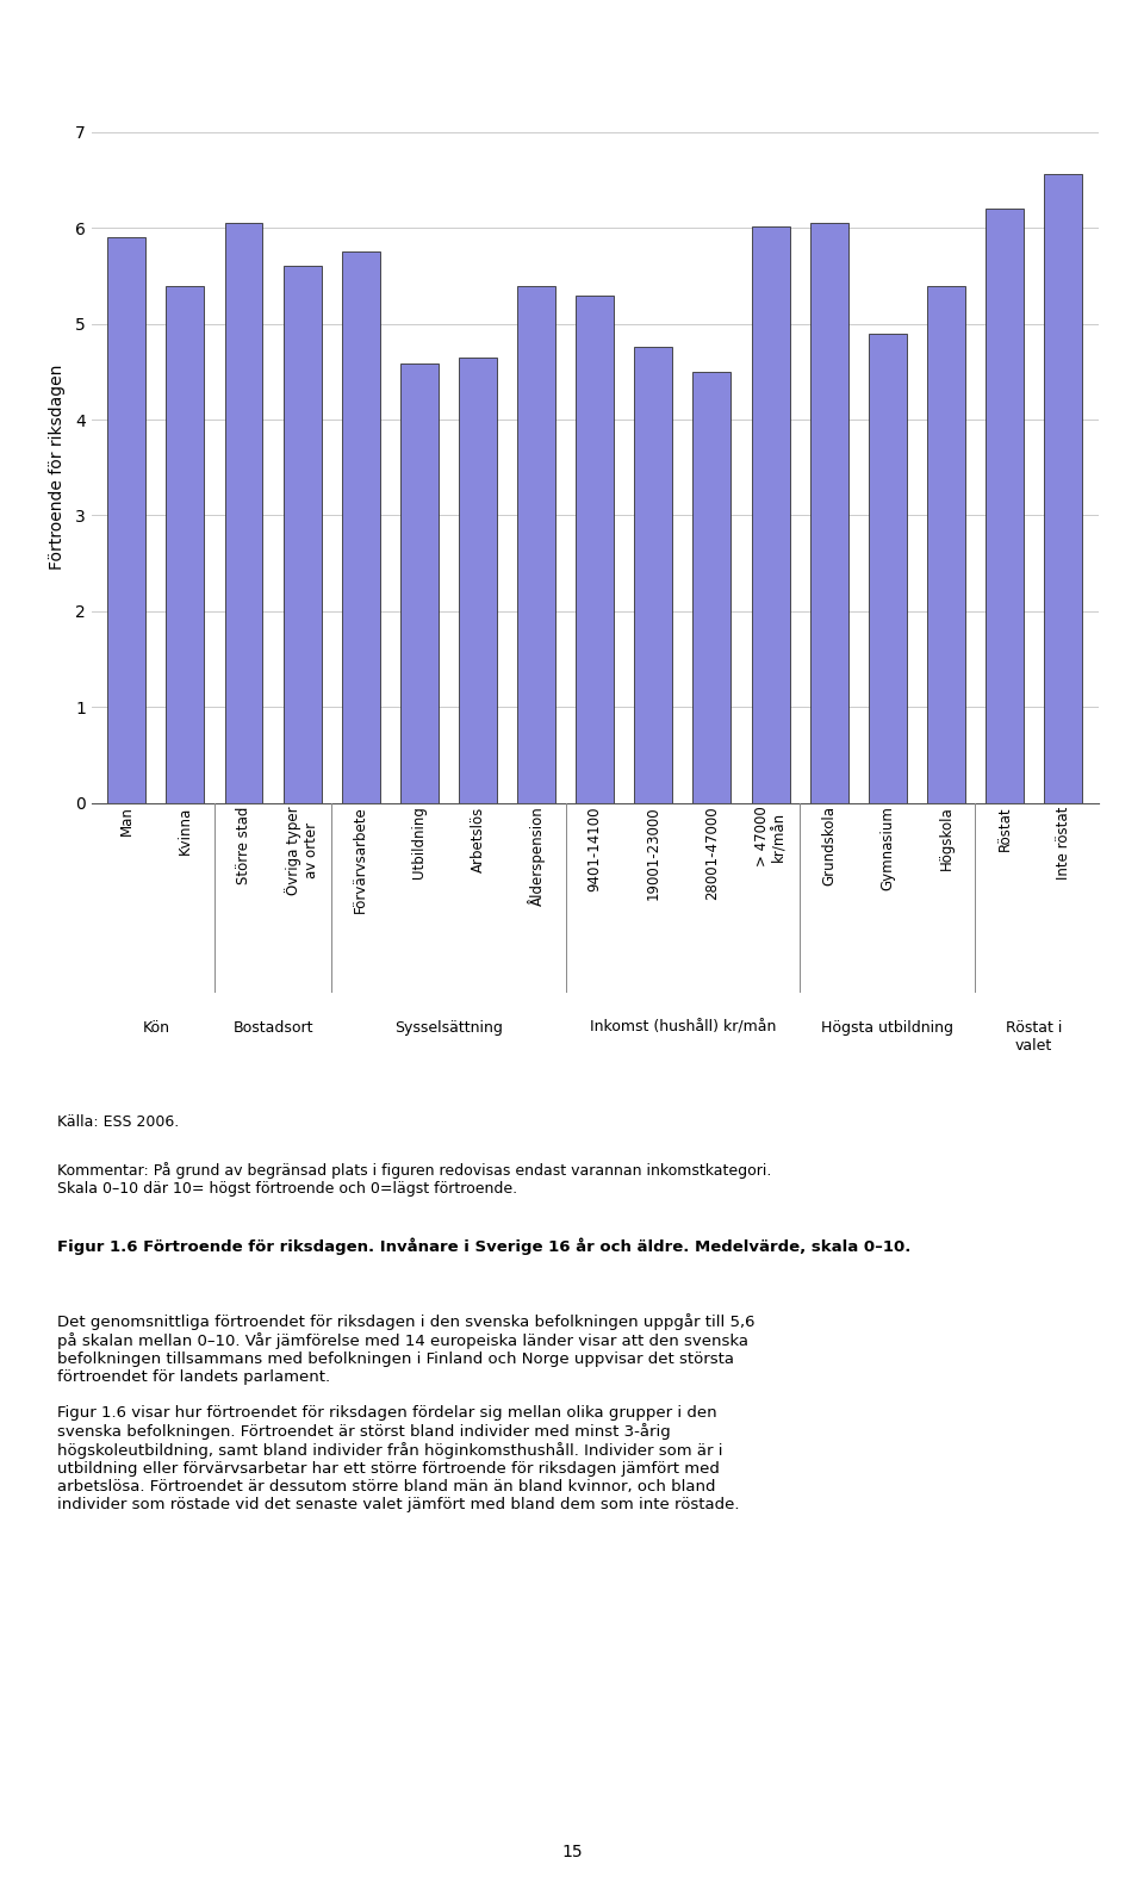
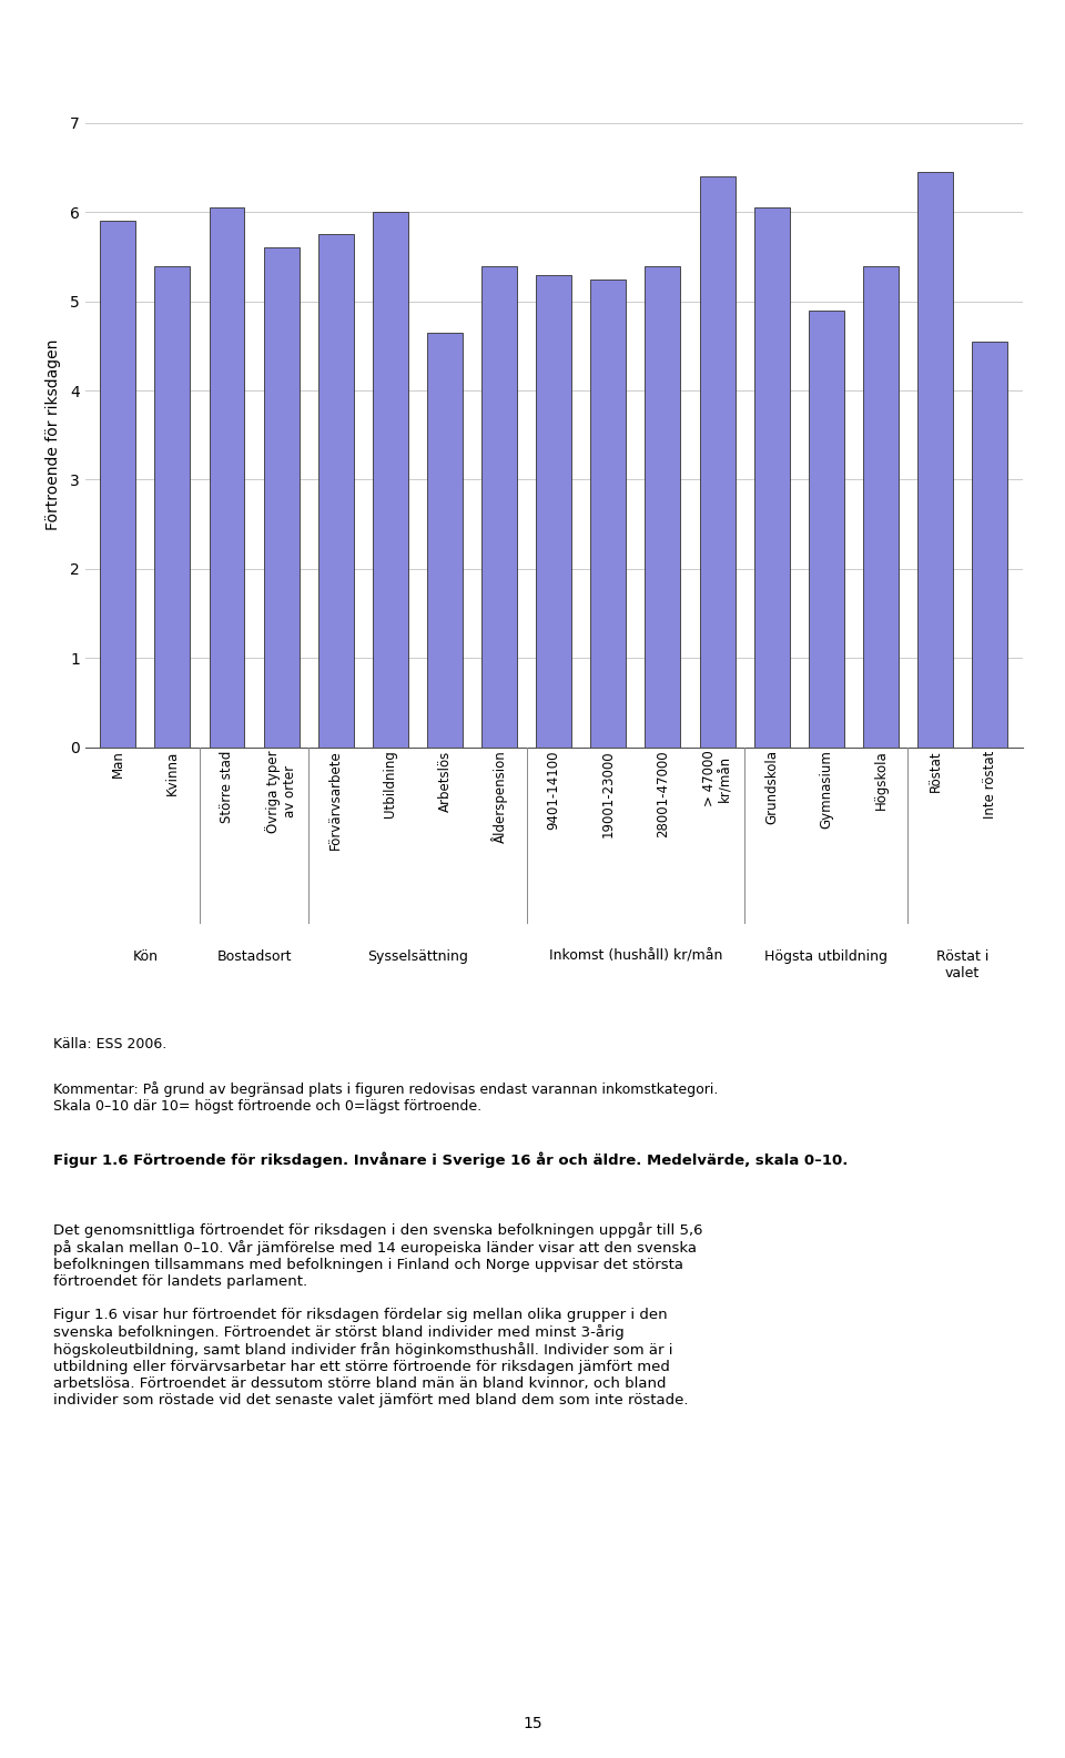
Utbildning: 4.58 -> 6.00
19001-23000: 4.76 -> 5.25
28001-47000: 4.50 -> 5.40
> 47000 kr/mån: 6.02 -> 6.40
Röstat: 6.20 -> 6.45
Inte röstat: 6.56 -> 4.55
